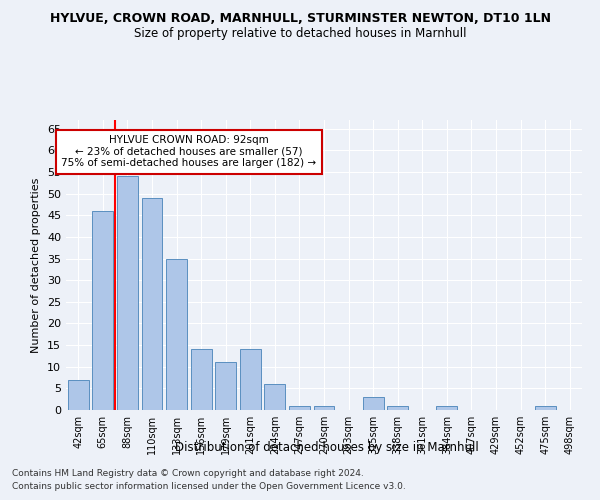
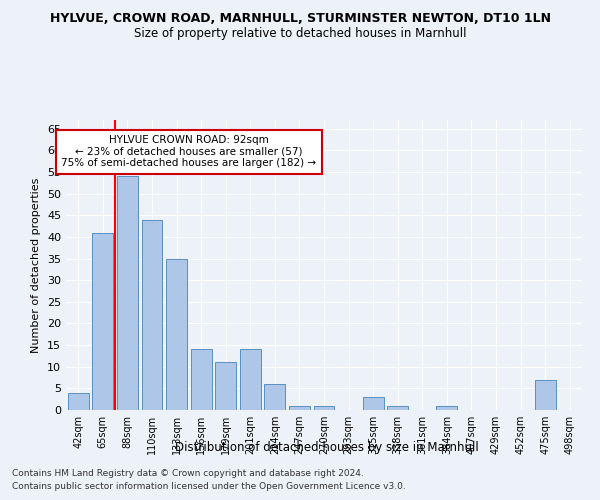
42sqm: 7 -> 4
65sqm: 46 -> 41
110sqm: 49 -> 44
475sqm: 1 -> 7
